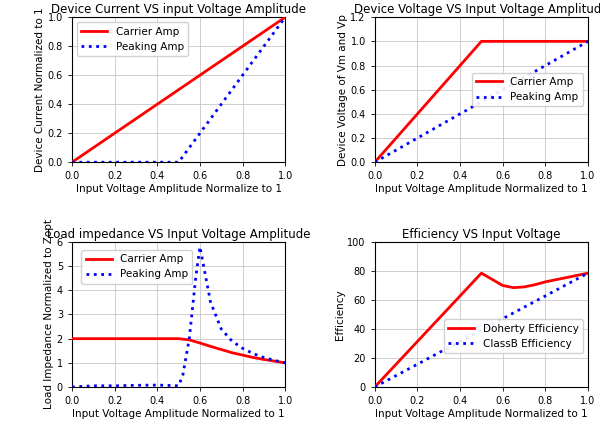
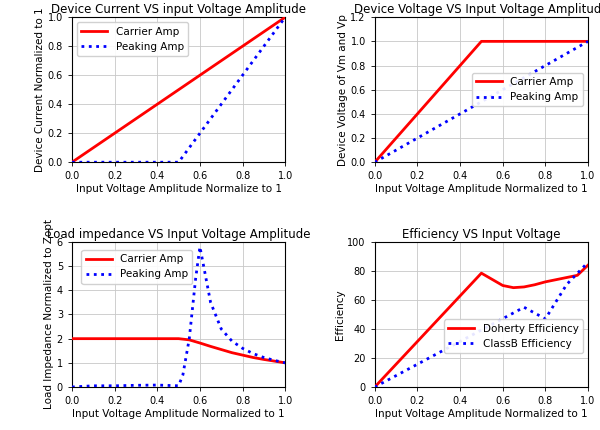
Efficiency VS Input Voltage/ClassB Efficiency/0.8: 63 -> 47
Efficiency VS Input Voltage/Doherty Efficiency/1.0: 78 -> 84
Efficiency VS Input Voltage/ClassB Efficiency/1.0: 78 -> 86
